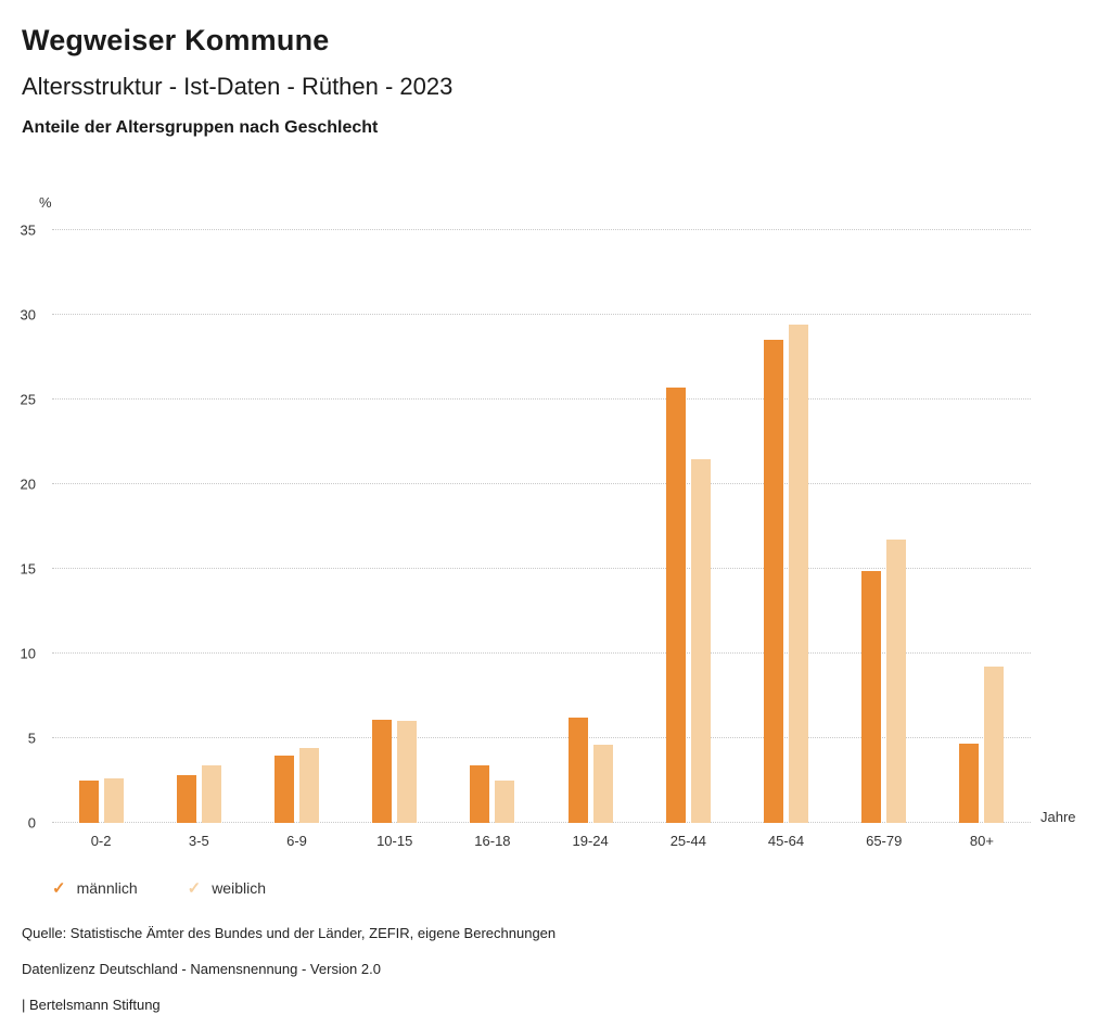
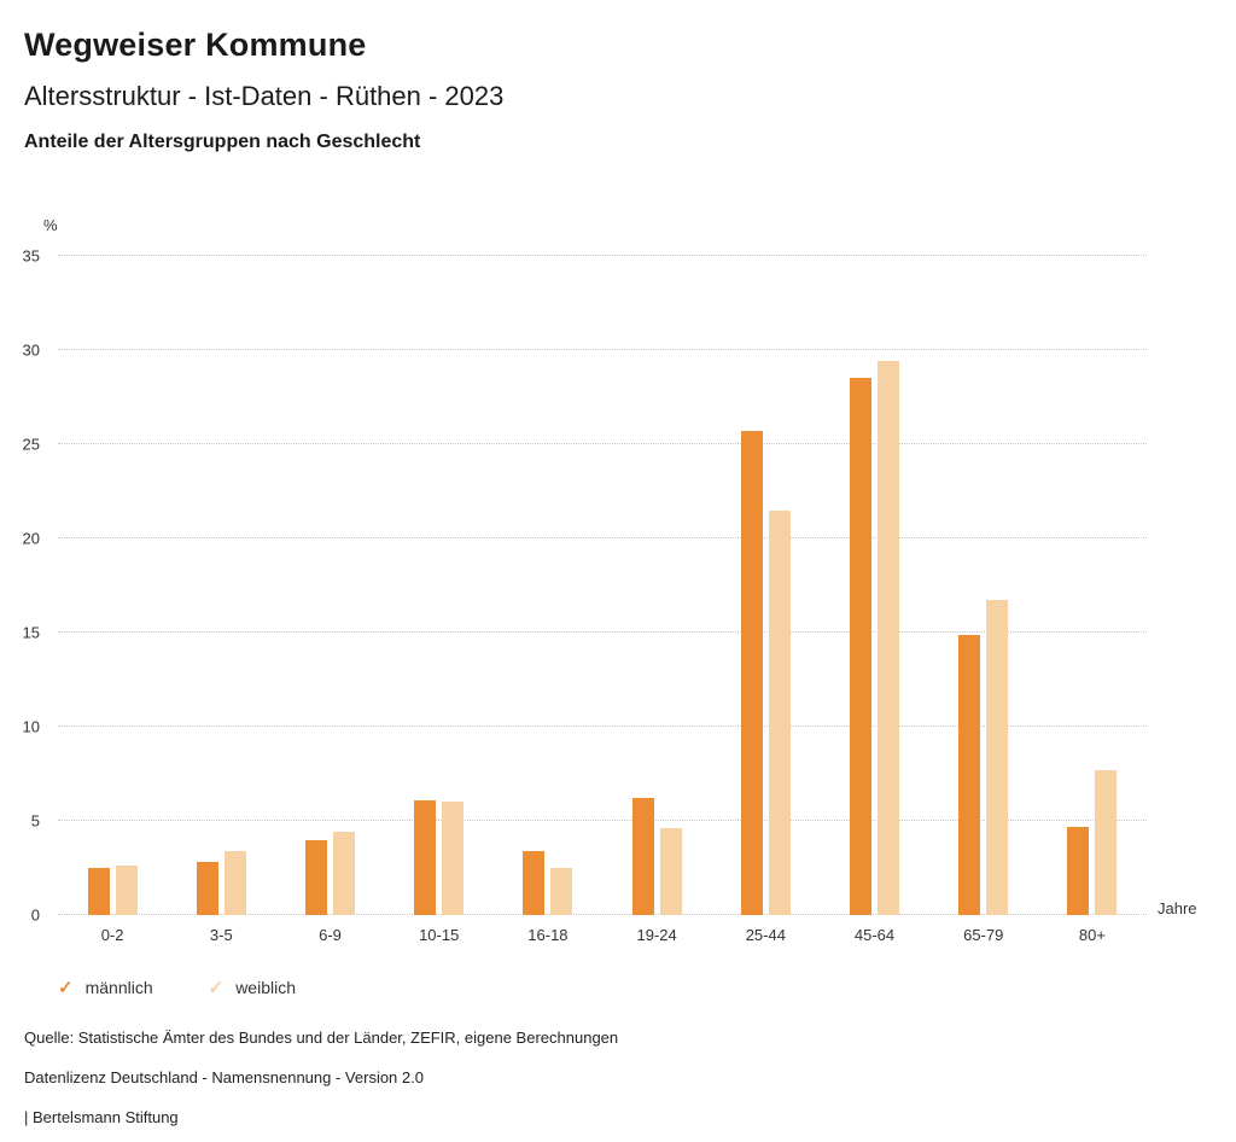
weiblich/80+: 9.2 -> 7.7
